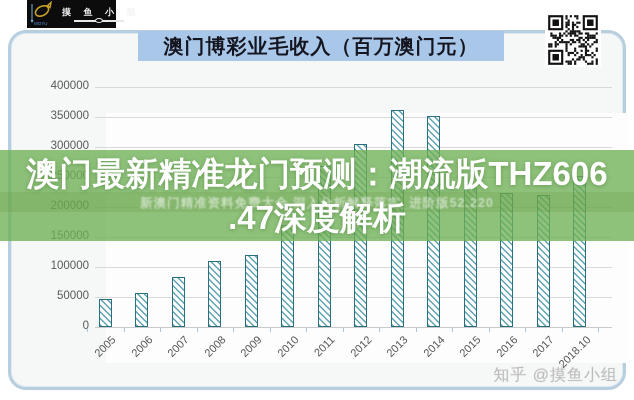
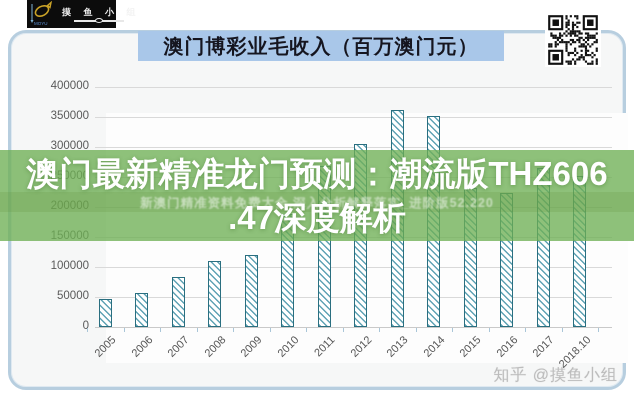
2010: 170000 -> 190000
2017: 220000 -> 270000
